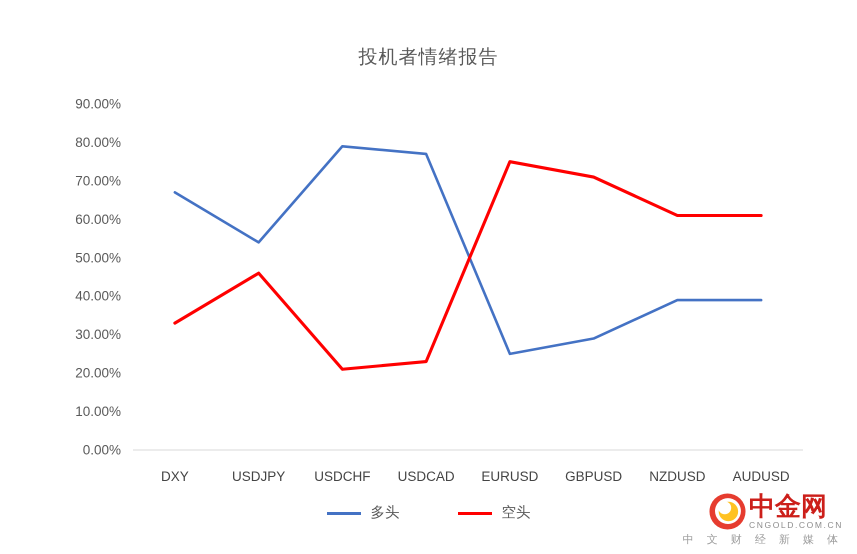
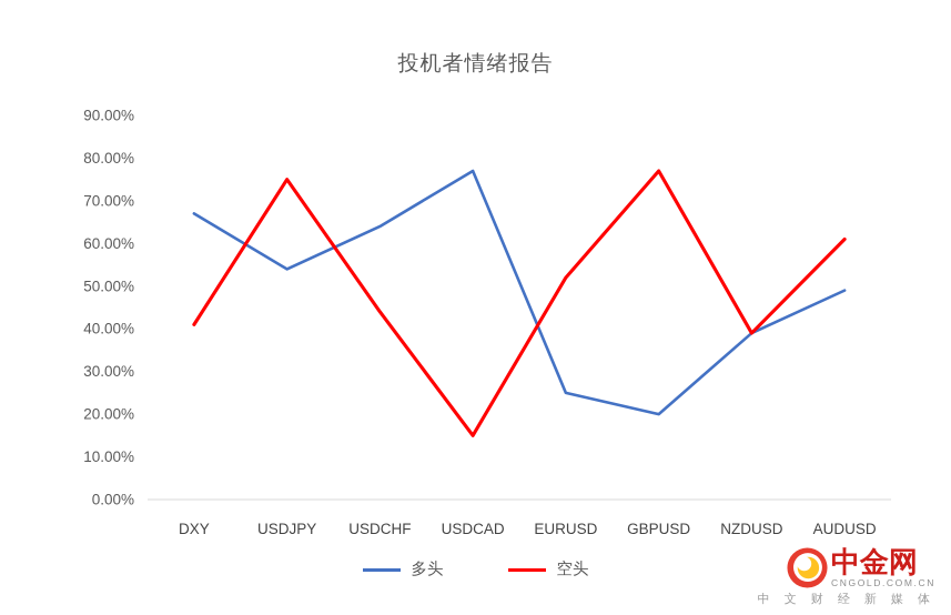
空头/DXY: 33% -> 41%
空头/USDJPY: 46% -> 75%
多头/USDCHF: 79% -> 64%
空头/USDCHF: 21% -> 44%
空头/USDCAD: 23% -> 15%
空头/EURUSD: 75% -> 52%
多头/GBPUSD: 29% -> 20%
空头/GBPUSD: 71% -> 77%
空头/NZDUSD: 61% -> 39%
多头/AUDUSD: 39% -> 49%
